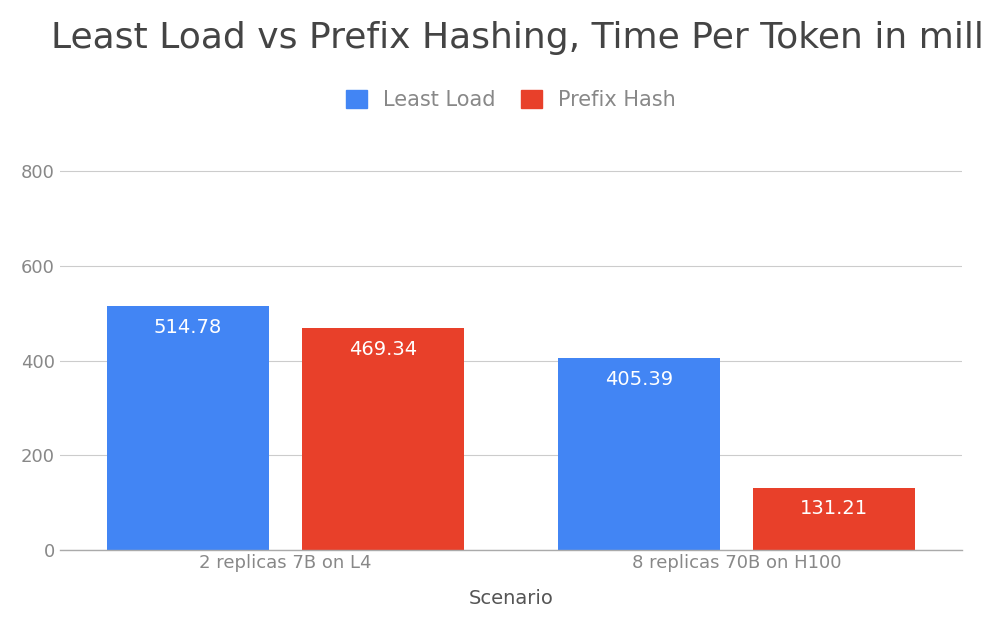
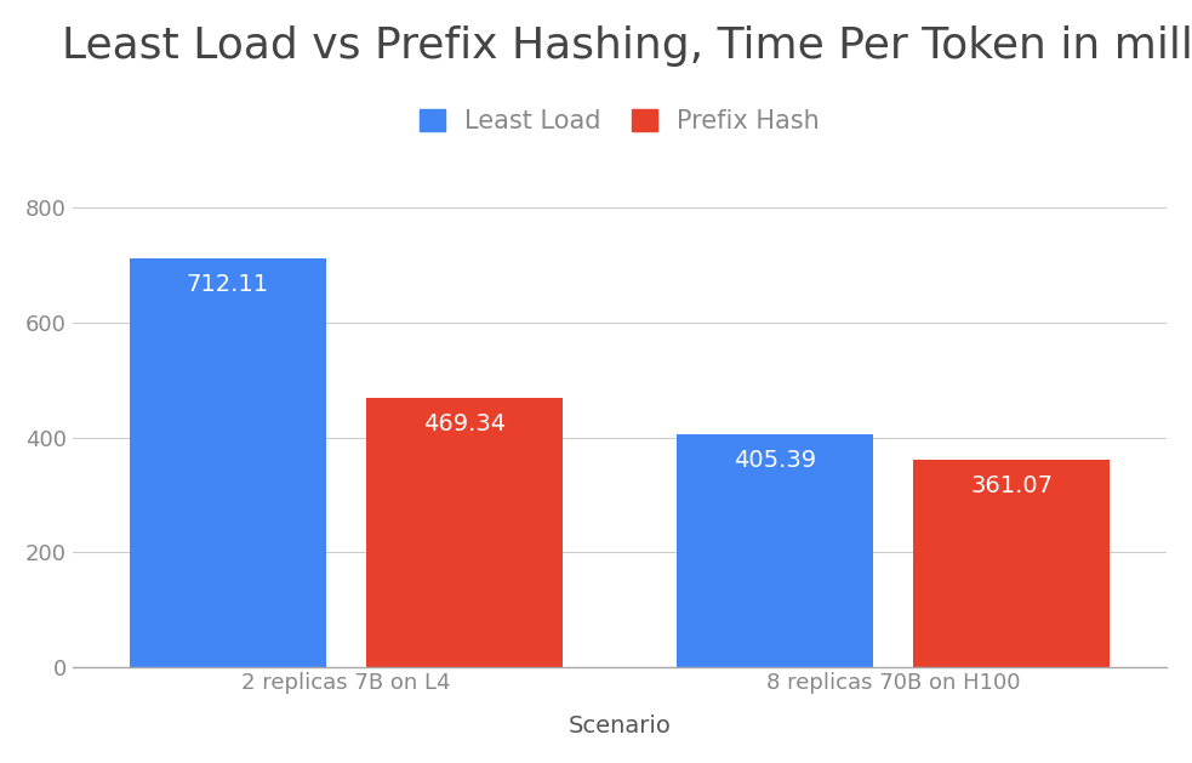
Least Load/2 replicas 7B on L4: 514.78 -> 712.11
Prefix Hash/8 replicas 70B on H100: 131.21 -> 361.07
